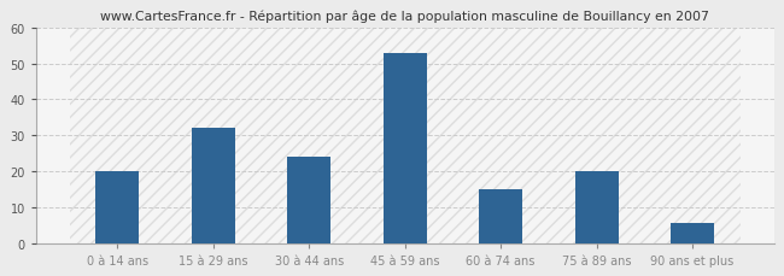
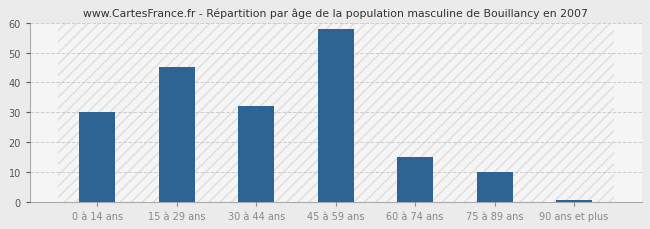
0 à 14 ans: 20.0 -> 30.0
15 à 29 ans: 32.0 -> 45.0
30 à 44 ans: 24.0 -> 32.0
45 à 59 ans: 53.0 -> 58.0
75 à 89 ans: 20.0 -> 10.0
90 ans et plus: 5.5 -> 0.5
